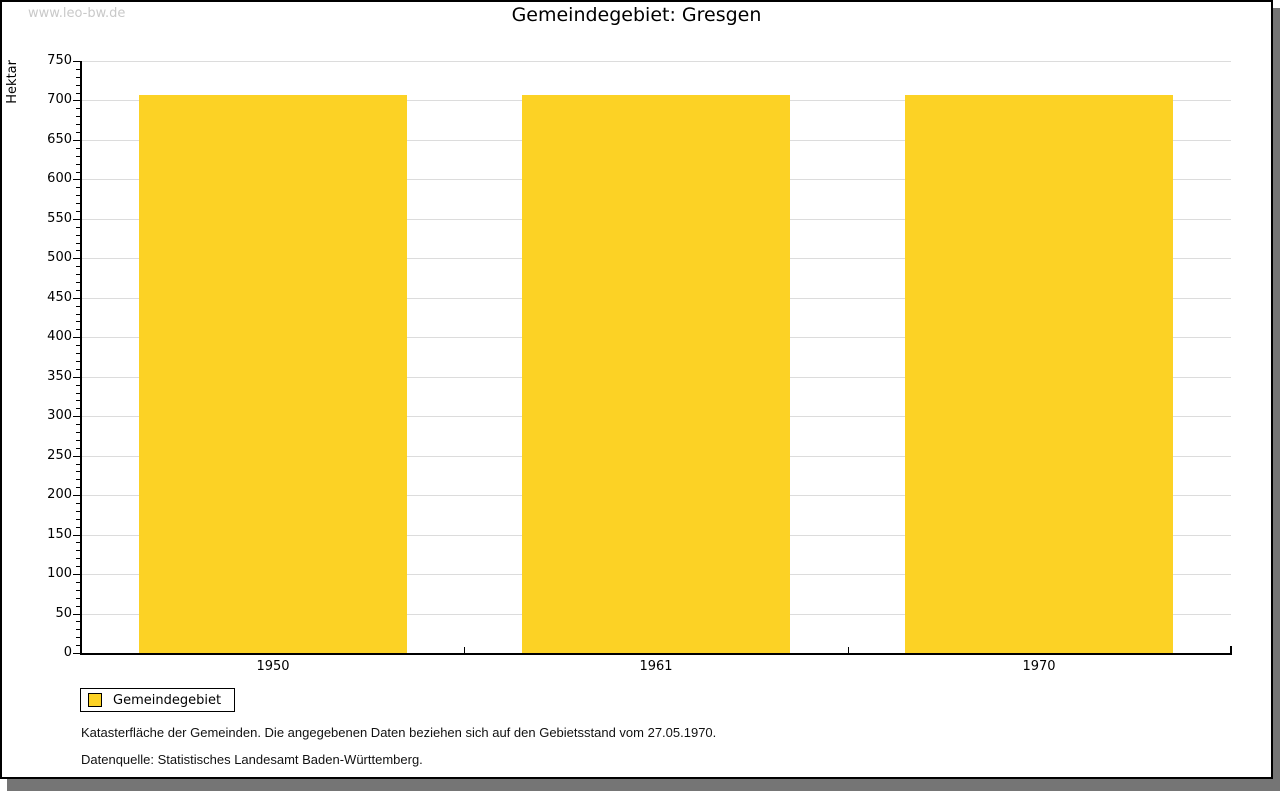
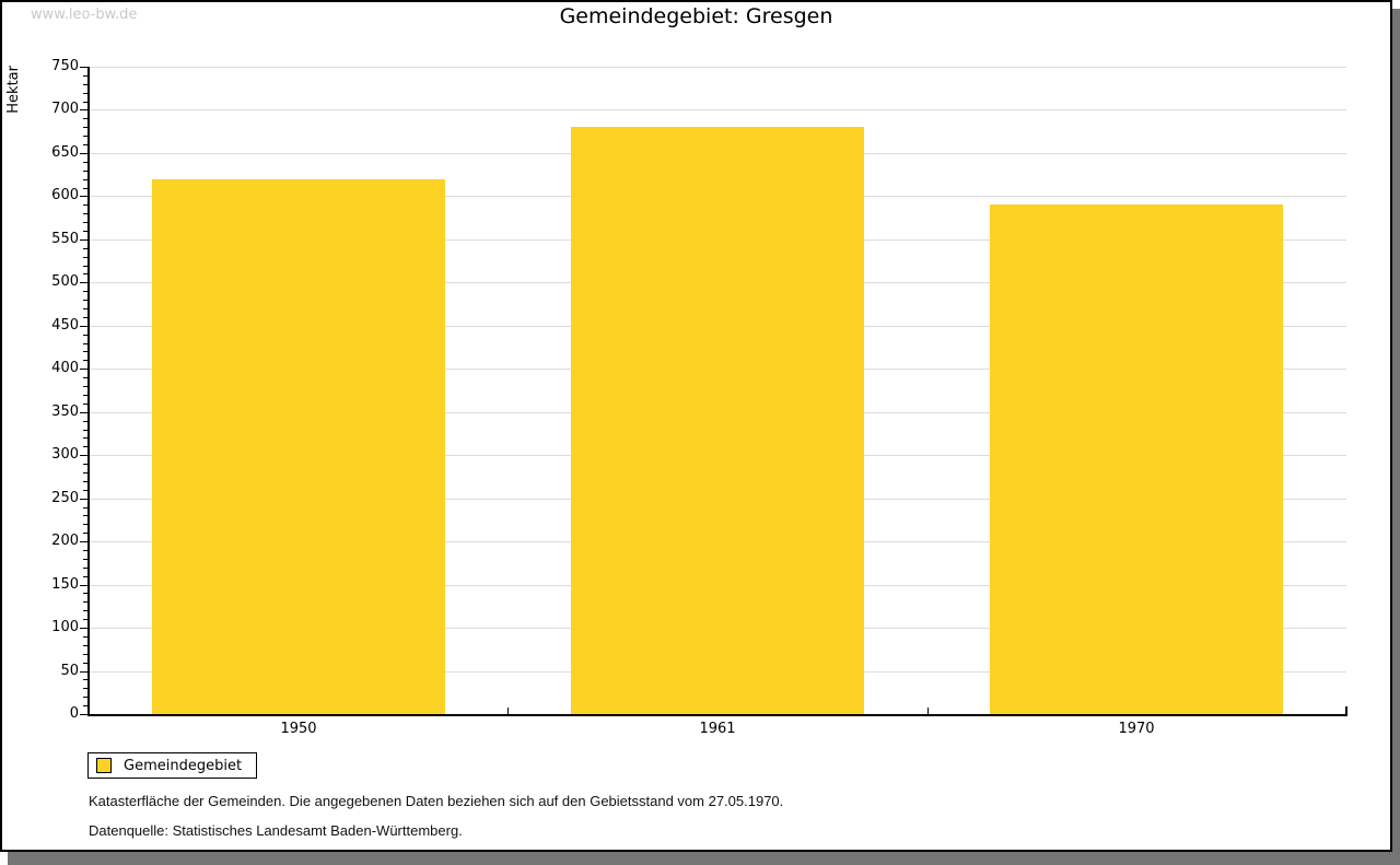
1950: 710 -> 620
1961: 710 -> 680
1970: 710 -> 590
